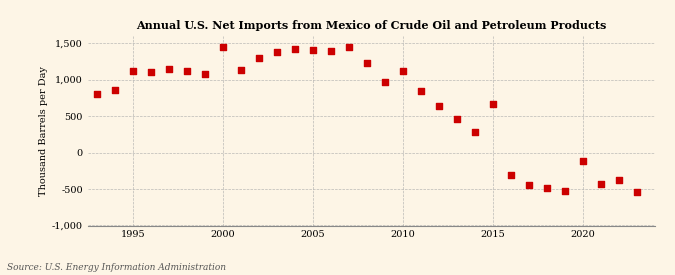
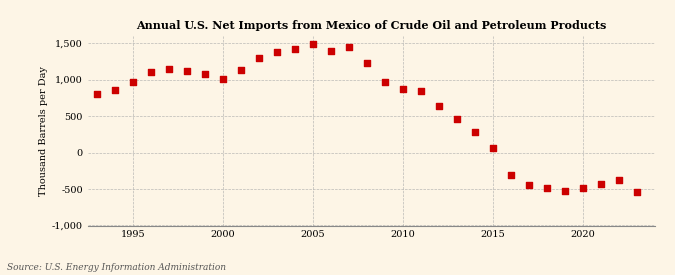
1995: 1,120 -> 960
2000: 1,440 -> 1,010
2005: 1,400 -> 1,490
2010: 1,120 -> 870
2015: 660 -> 60
2020: -120 -> -490
